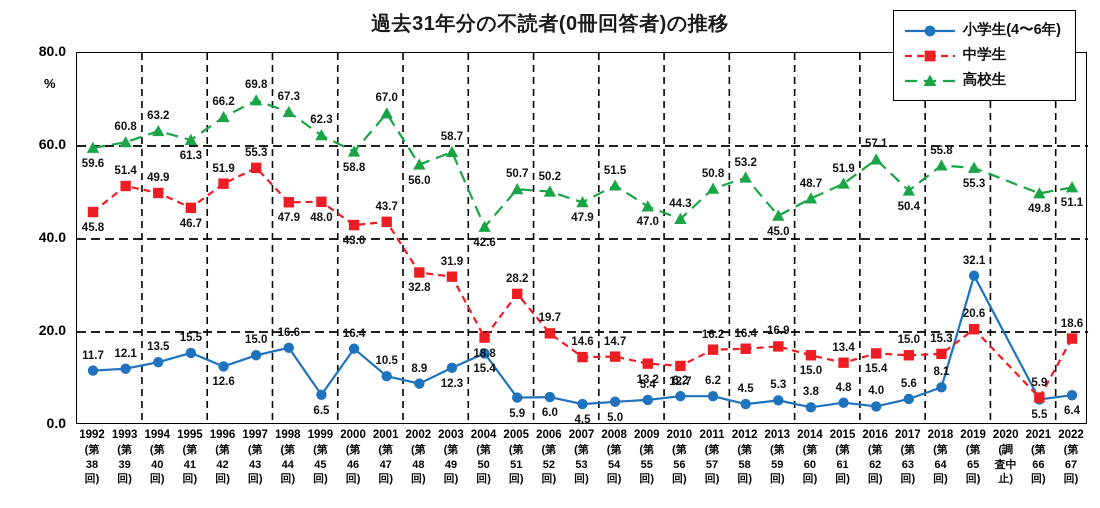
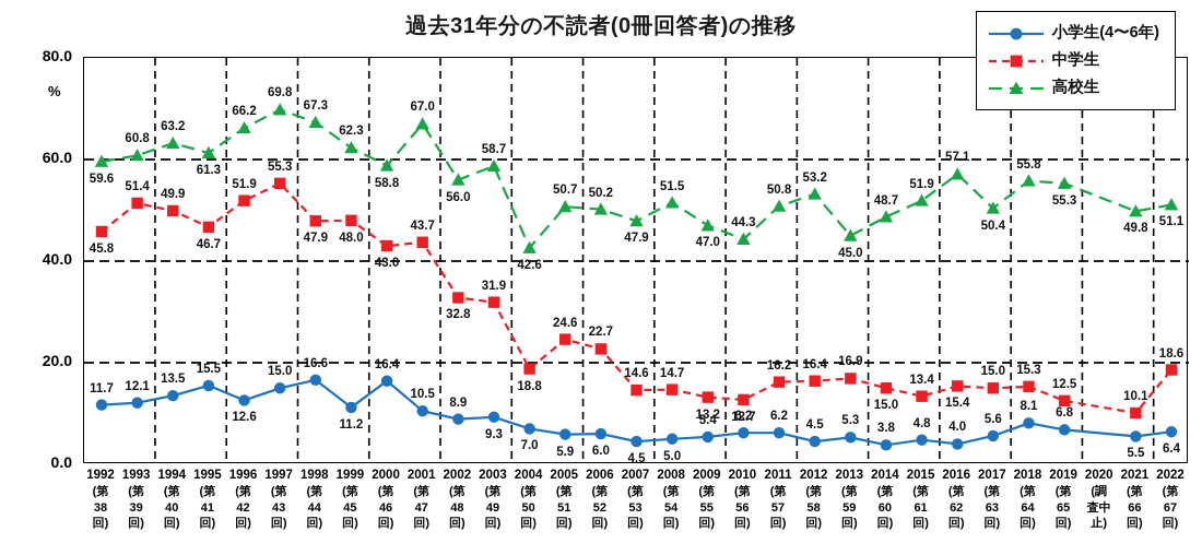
小学生(4〜6年)/1999: 6.5 -> 11.2
小学生(4〜6年)/2003: 12.3 -> 9.3
小学生(4〜6年)/2004: 15.4 -> 7.0
中学生/2005: 28.2 -> 24.6
中学生/2006: 19.7 -> 22.7
小学生(4〜6年)/2019: 32.1 -> 6.8
中学生/2019: 20.6 -> 12.5
中学生/2021: 5.9 -> 10.1
